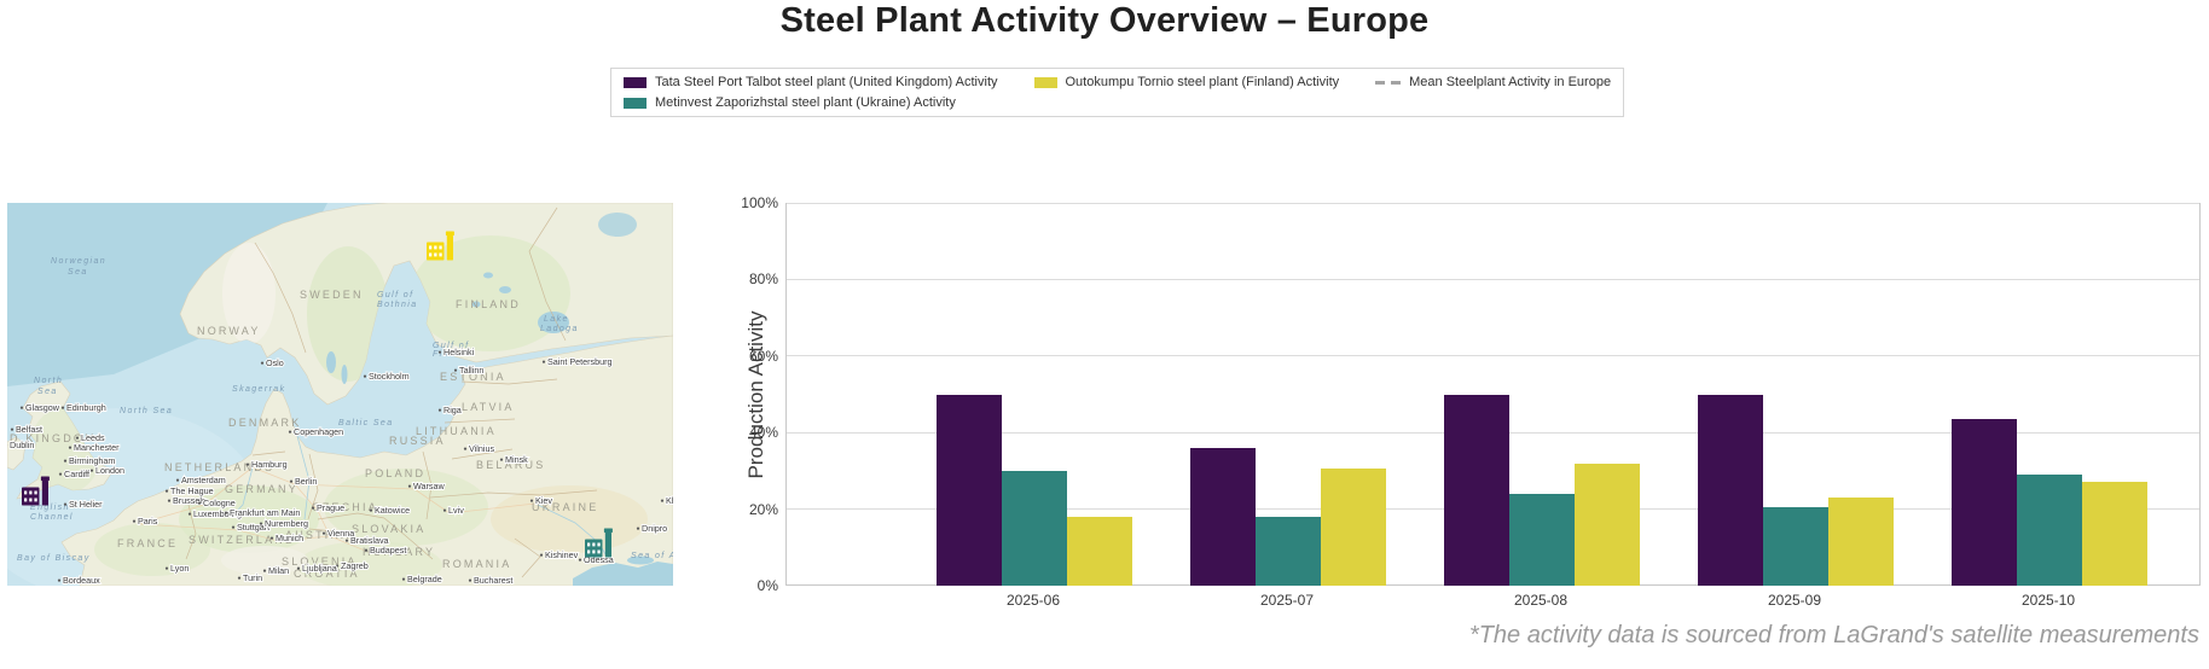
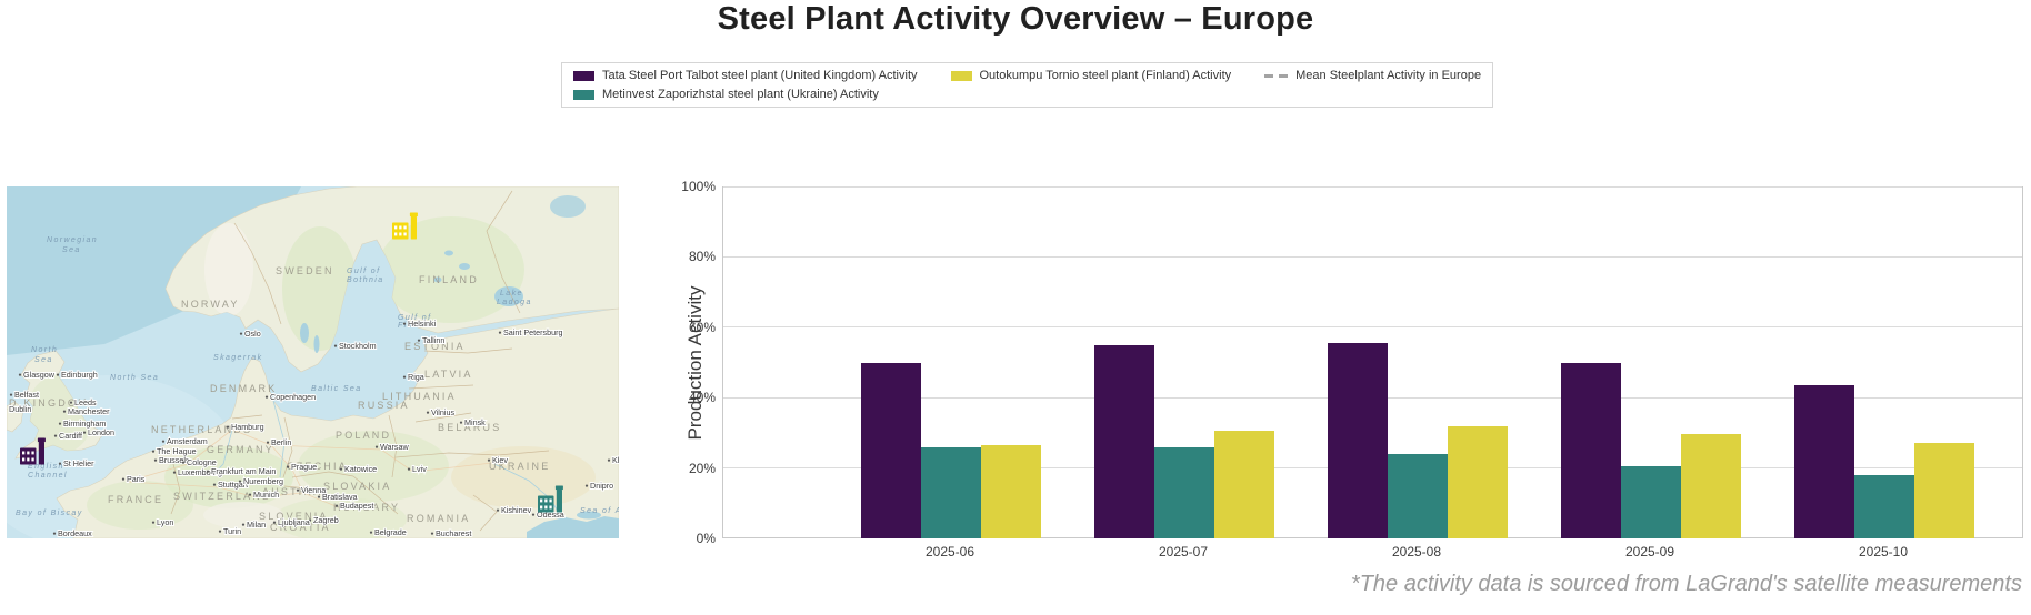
Metinvest Zaporizhstal steel plant (Ukraine) Activity/2025-06: 30% -> 26%
Outokumpu Tornio steel plant (Finland) Activity/2025-06: 18% -> 26%
Tata Steel Port Talbot steel plant (United Kingdom) Activity/2025-07: 36% -> 55%
Metinvest Zaporizhstal steel plant (Ukraine) Activity/2025-07: 18% -> 26%
Tata Steel Port Talbot steel plant (United Kingdom) Activity/2025-08: 50% -> 56%
Outokumpu Tornio steel plant (Finland) Activity/2025-09: 23% -> 30%
Metinvest Zaporizhstal steel plant (Ukraine) Activity/2025-10: 29% -> 18%
